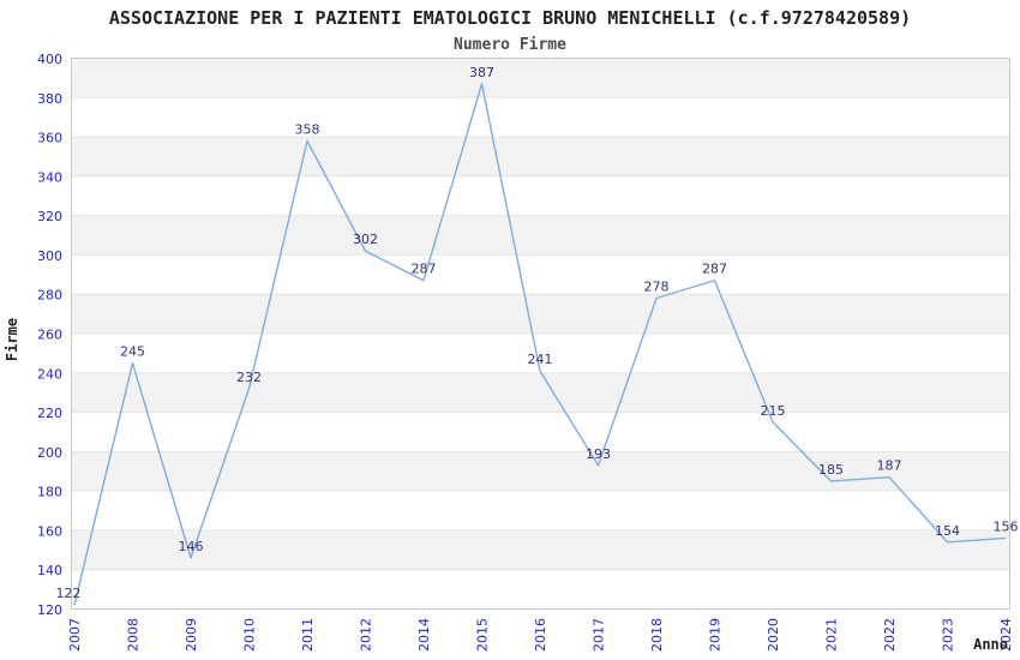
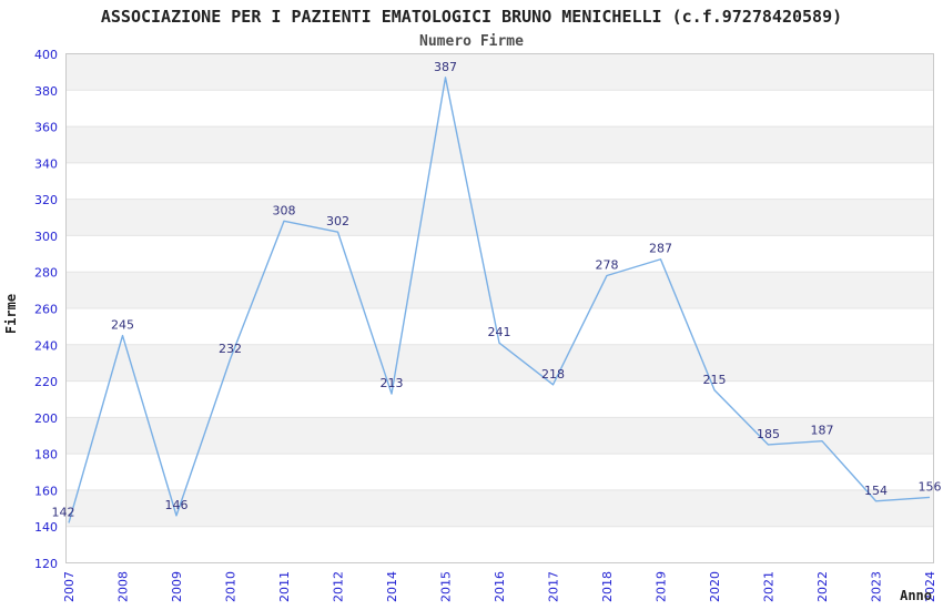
2007: 122 -> 142
2011: 358 -> 308
2014: 287 -> 213
2017: 193 -> 218
